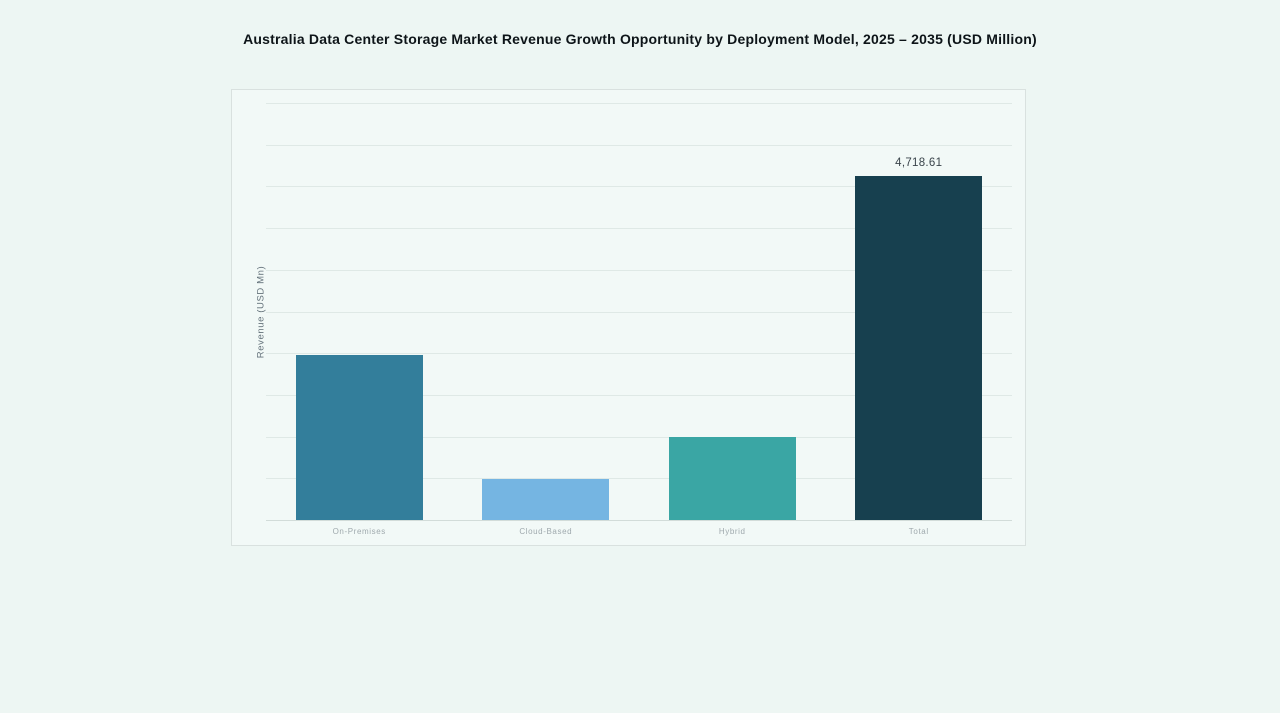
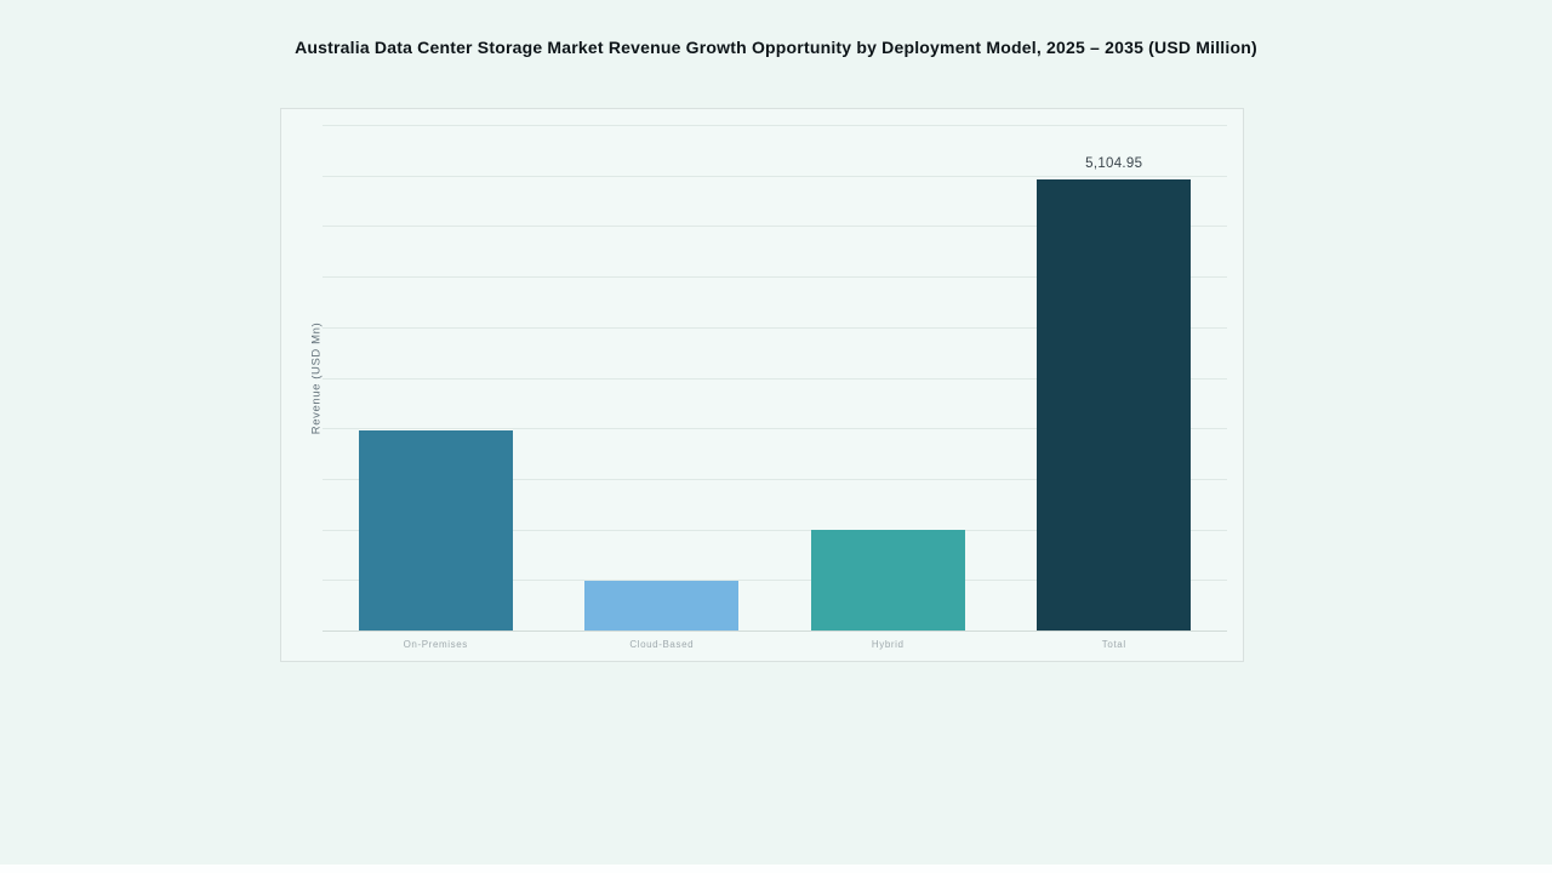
Total: 4,718.61 -> 5,104.95
